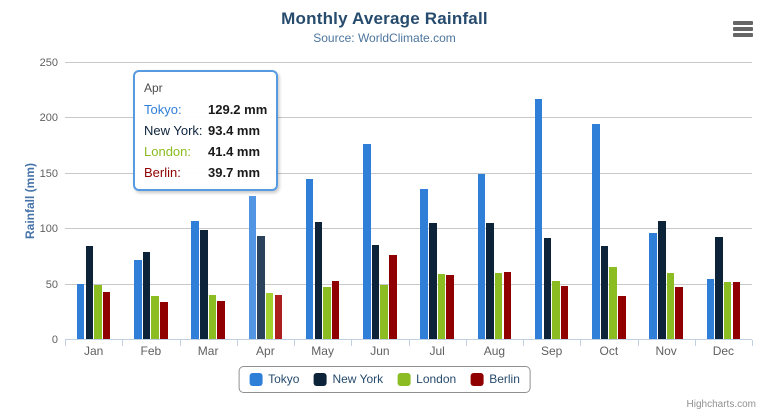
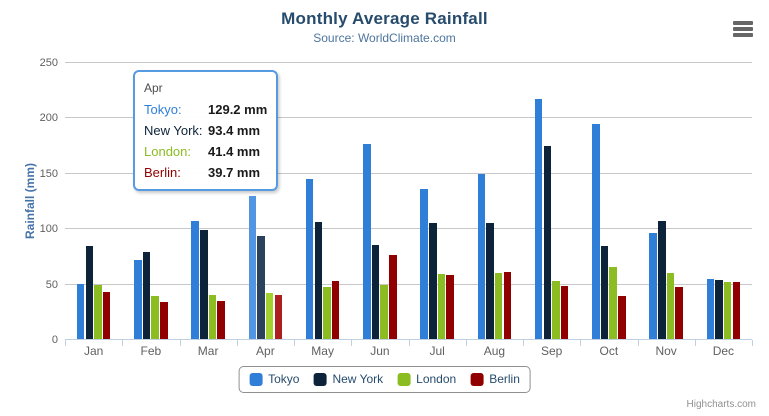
New York/Sep: 91 -> 174
New York/Dec: 92 -> 53
